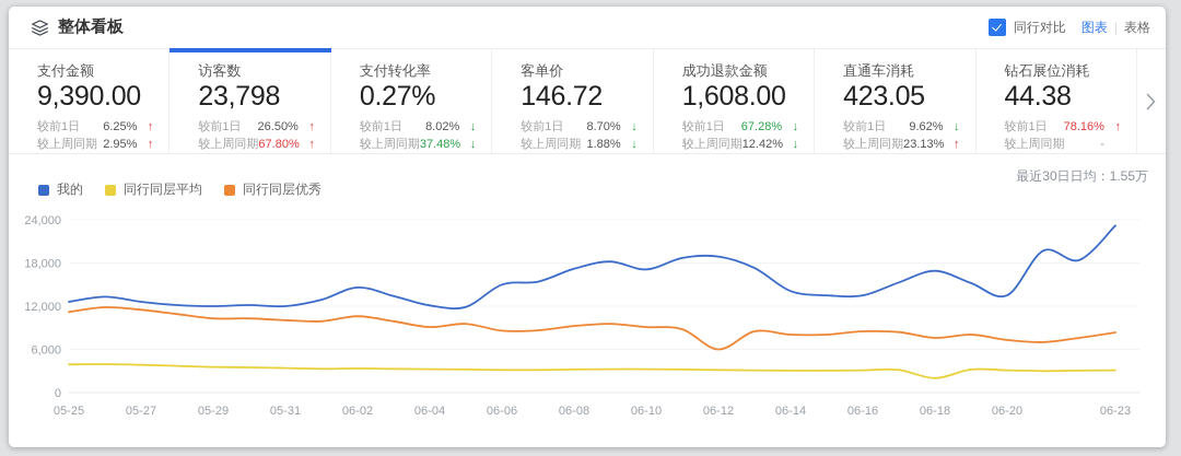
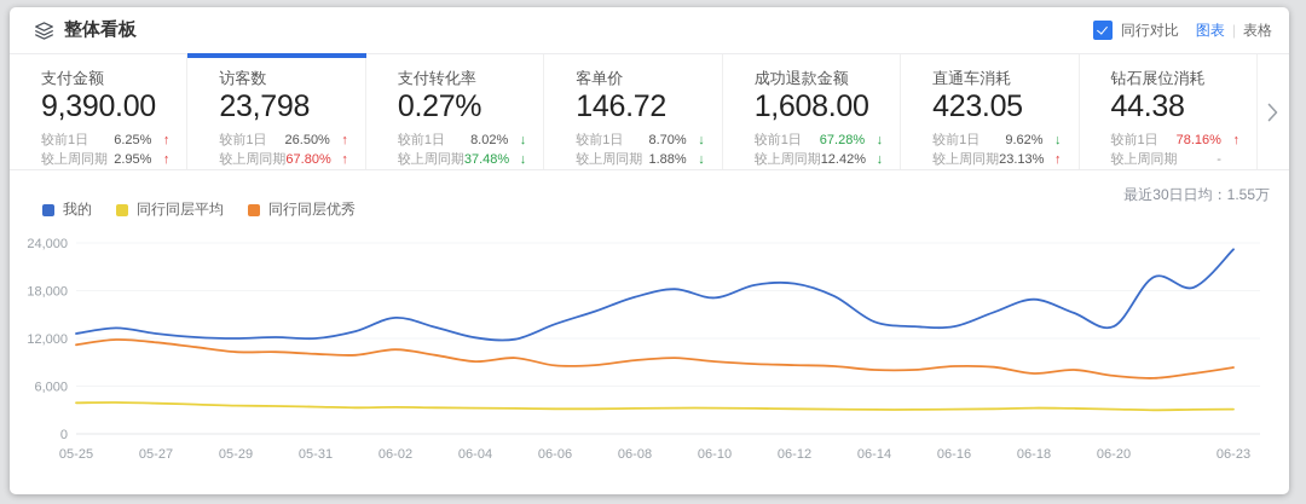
我的/06-06: 15000 -> 14000
同行同层优秀/06-12: 6000 -> 9000
同行同层平均/06-18: 2000 -> 3000
